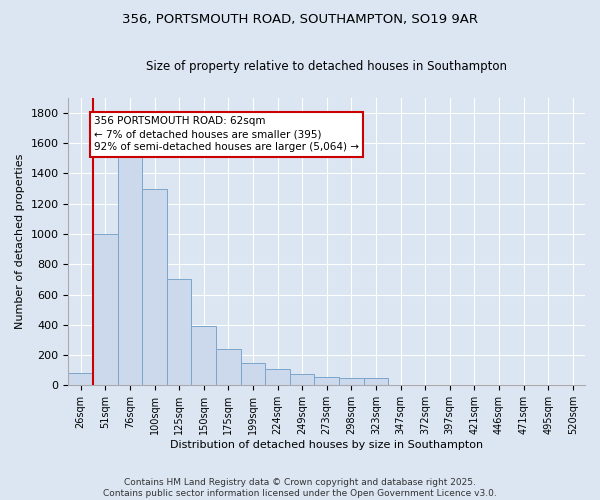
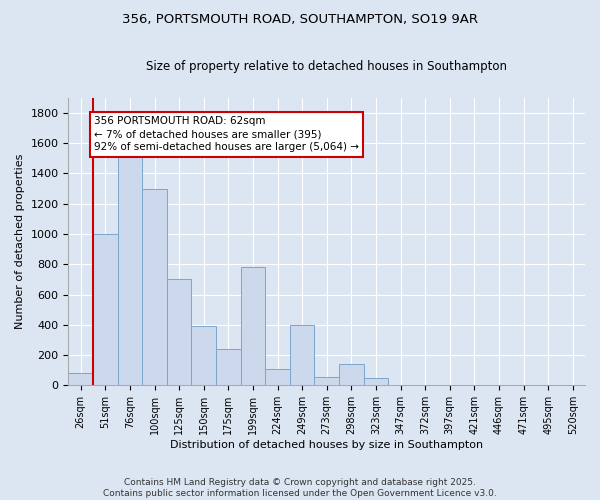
199sqm: 150 -> 780
249sqm: 80 -> 400
298sqm: 50 -> 140
